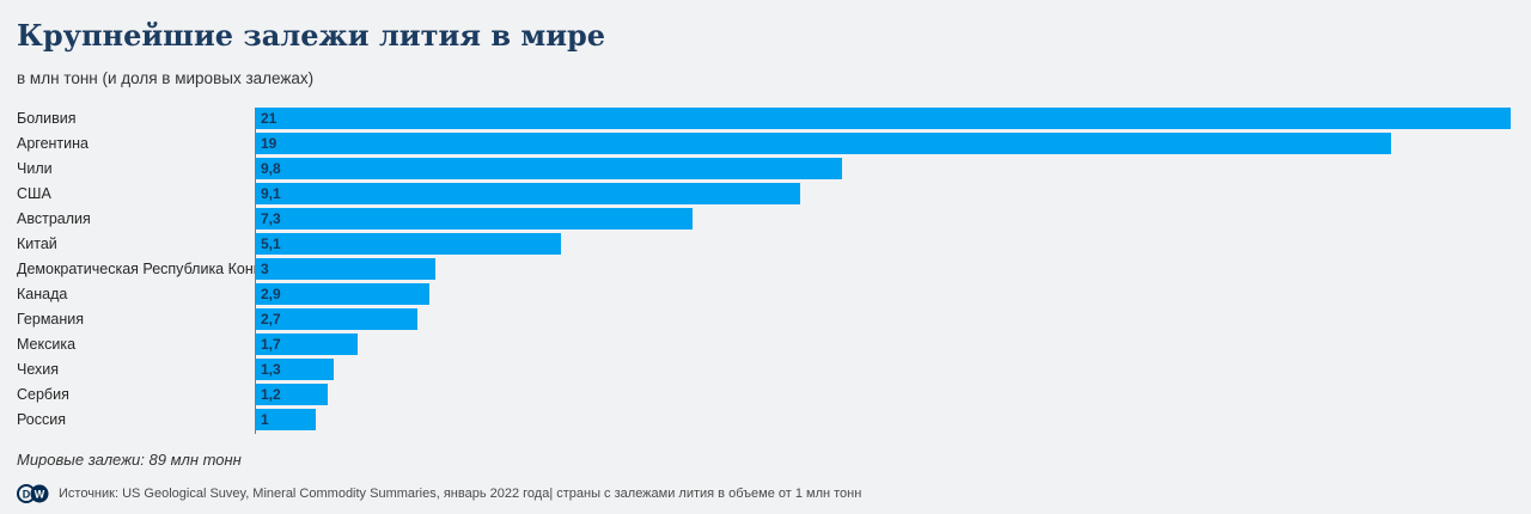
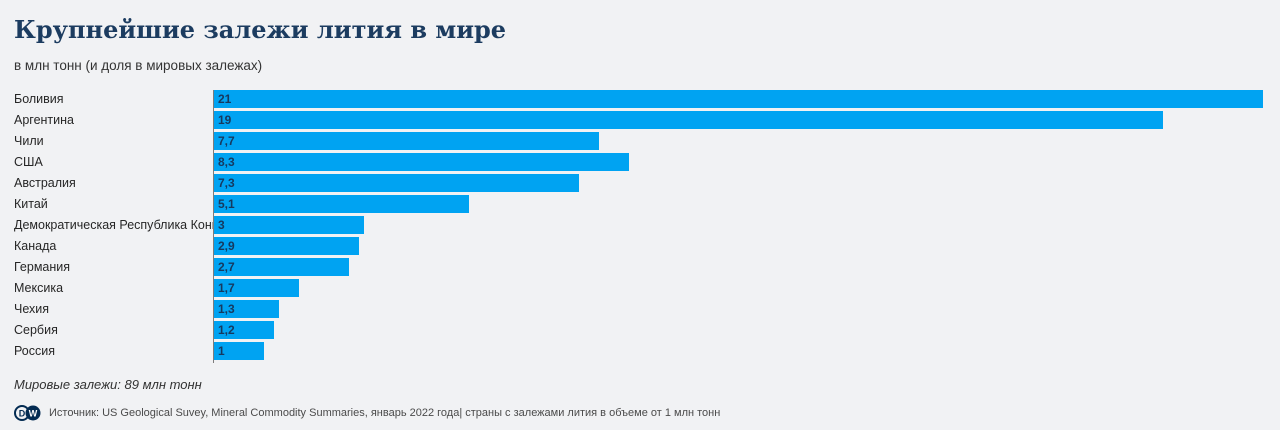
Чили: 9,8 -> 7,7
США: 9,1 -> 8,3
